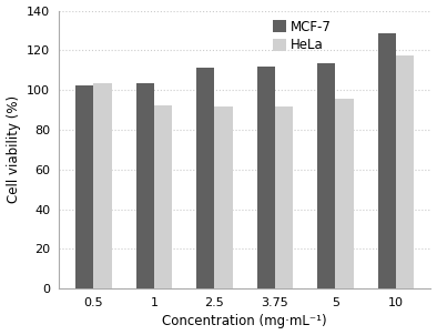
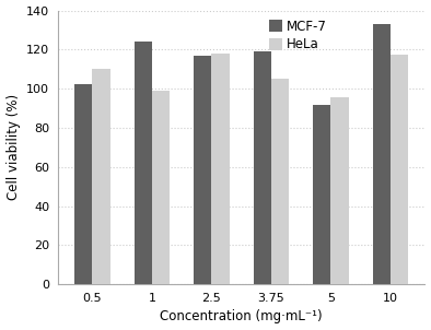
HeLa/0.5: 104 -> 110
MCF-7/1: 104 -> 124
HeLa/1: 92 -> 99
MCF-7/2.5: 112 -> 117
HeLa/2.5: 92 -> 118
MCF-7/3.75: 112 -> 119
HeLa/3.75: 92 -> 105
MCF-7/5: 114 -> 92
MCF-7/10: 128 -> 133
